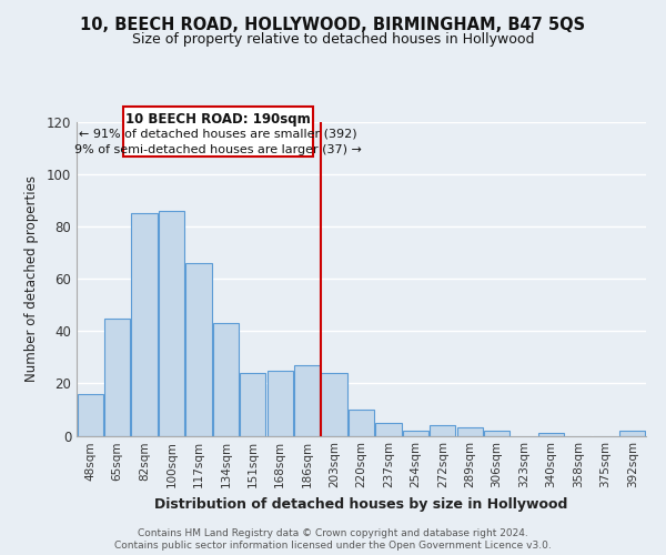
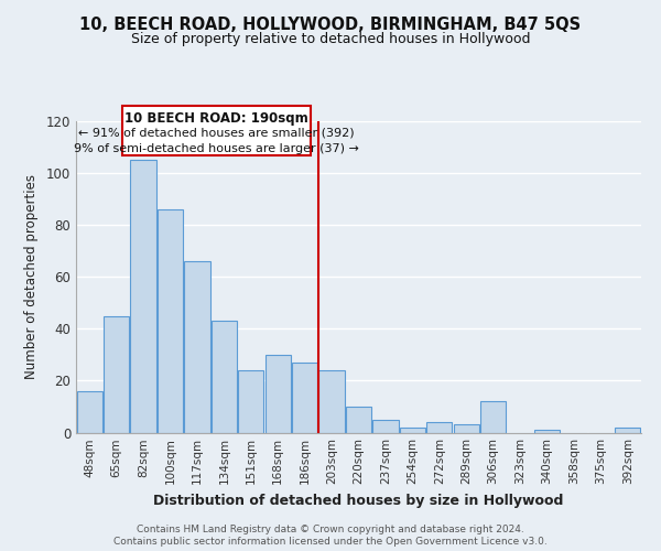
82sqm: 85 -> 105
168sqm: 25 -> 30
306sqm: 2 -> 12
